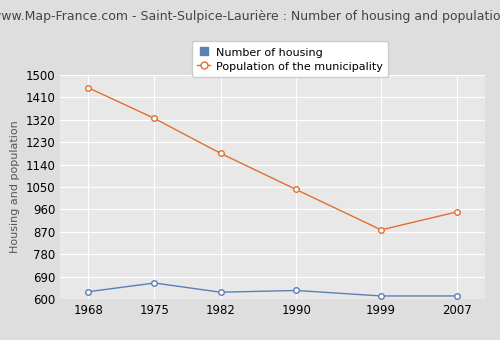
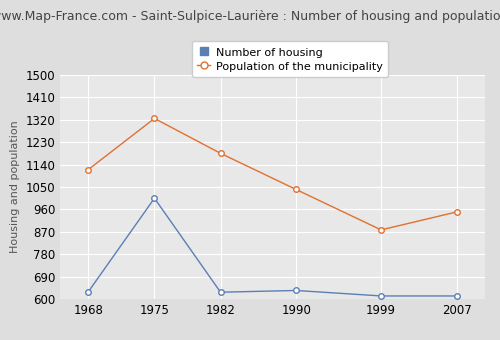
Population of the municipality/1968: 1448 -> 1120
Number of housing/1975: 665 -> 1005
